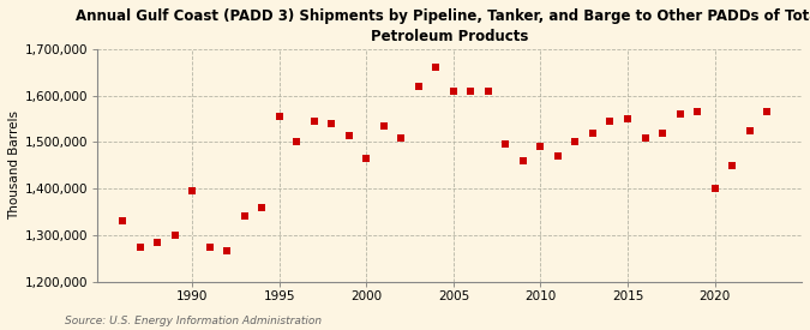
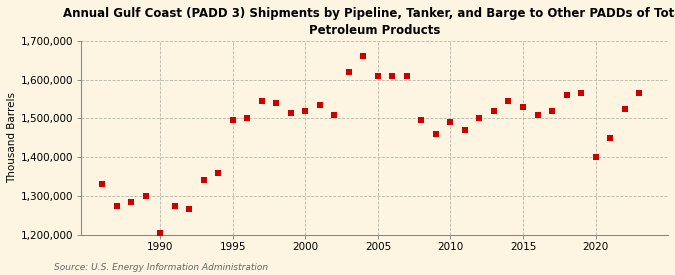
1990: 1,395,000 -> 1,205,000
1995: 1,555,000 -> 1,495,000
2000: 1,465,000 -> 1,520,000
2015: 1,550,000 -> 1,530,000
